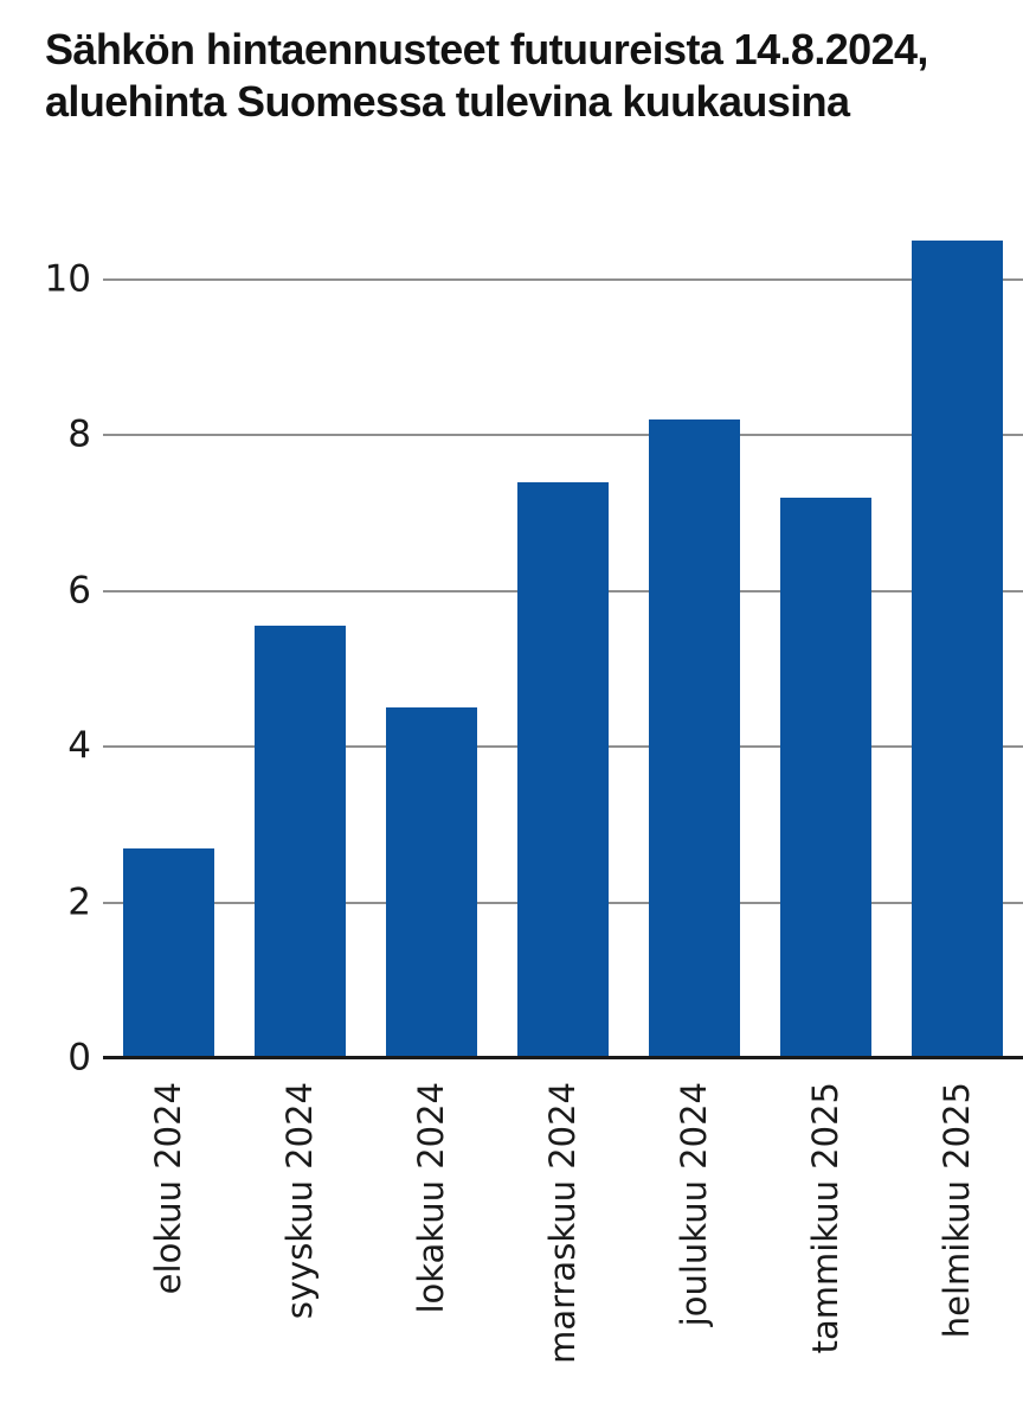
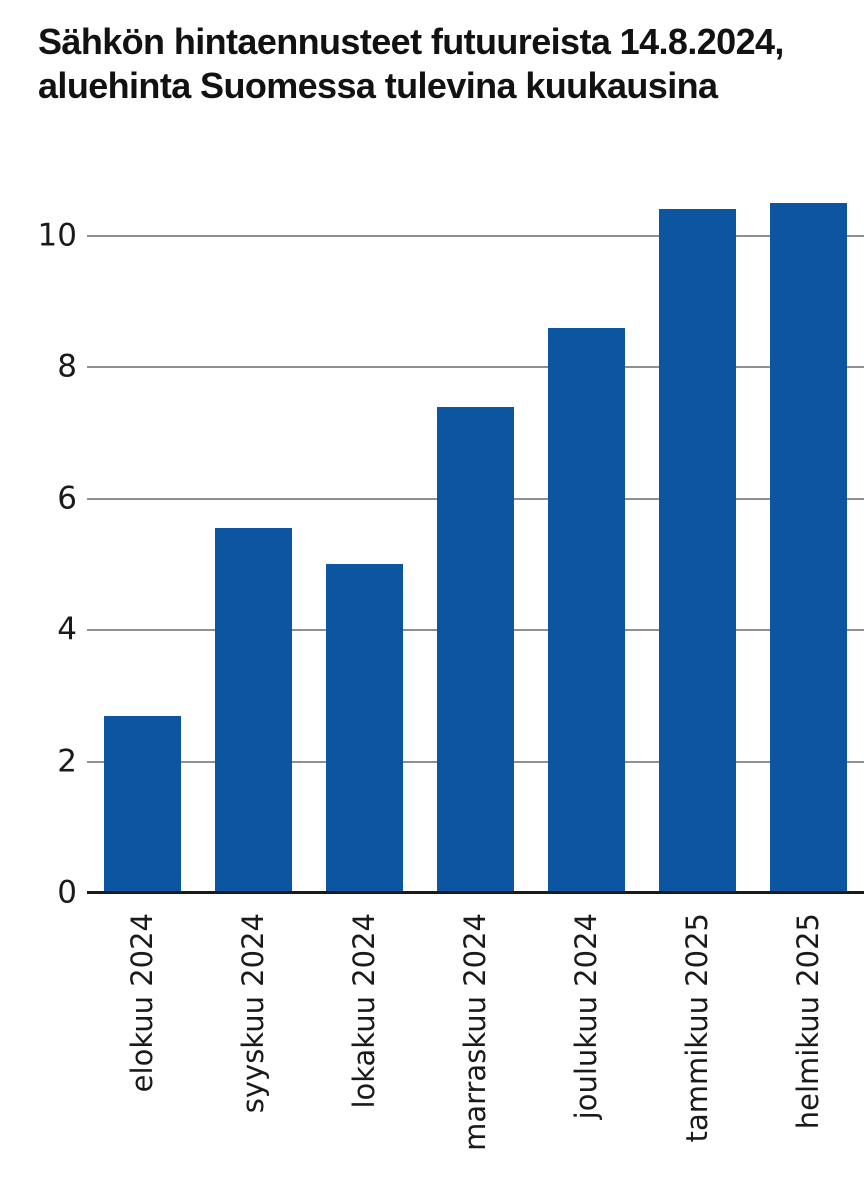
lokakuu 2024: 4.5 -> 5.0
joulukuu 2024: 8.2 -> 8.6
tammikuu 2025: 7.2 -> 10.4
